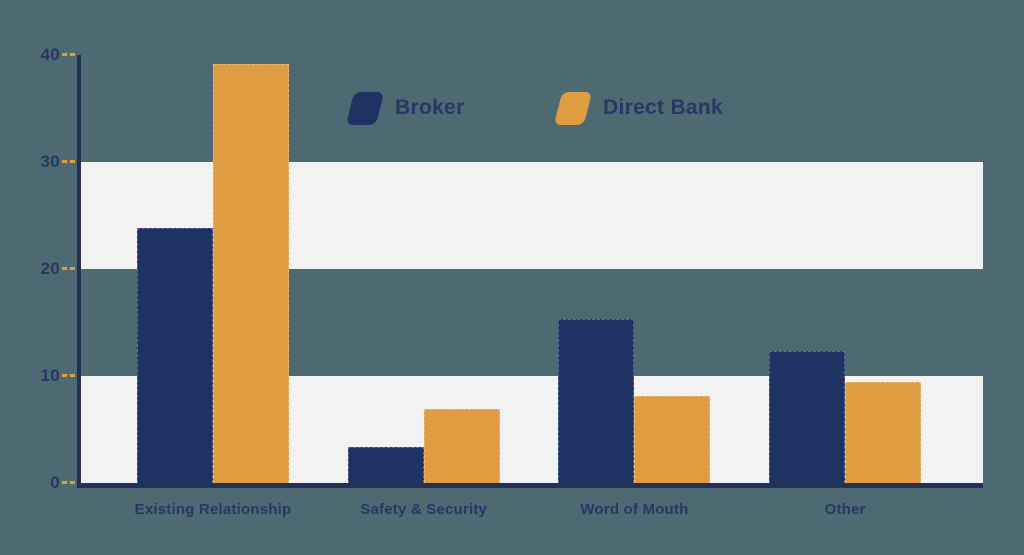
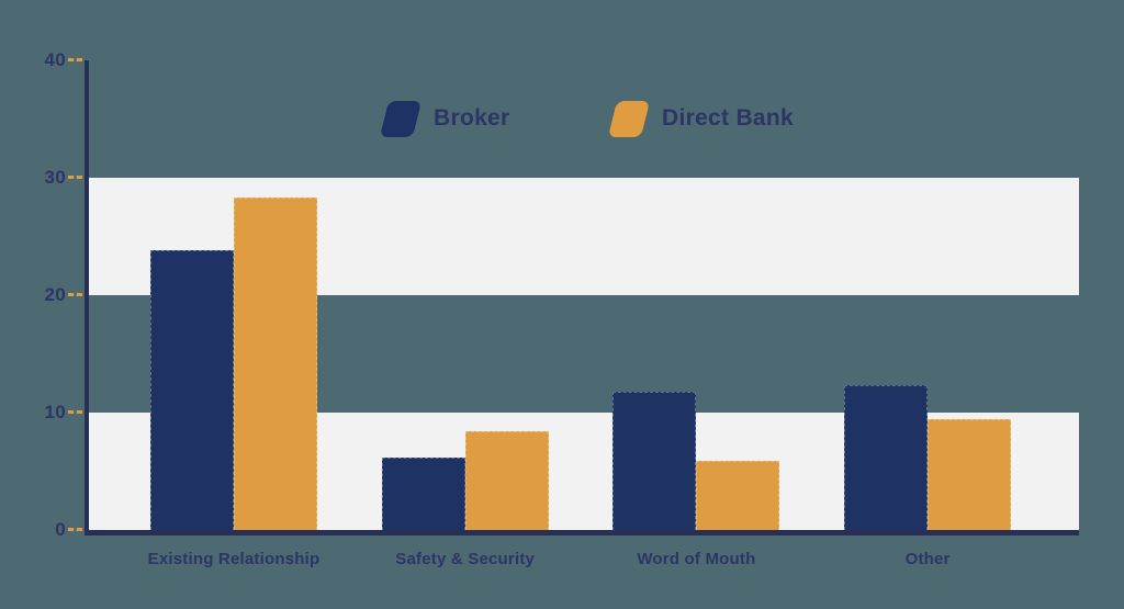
Direct Bank/Existing Relationship: 39.2 -> 28.3
Broker/Safety & Security: 3.4 -> 6.2
Direct Bank/Safety & Security: 6.9 -> 8.4
Broker/Word of Mouth: 15.3 -> 11.8
Direct Bank/Word of Mouth: 8.1 -> 5.9
